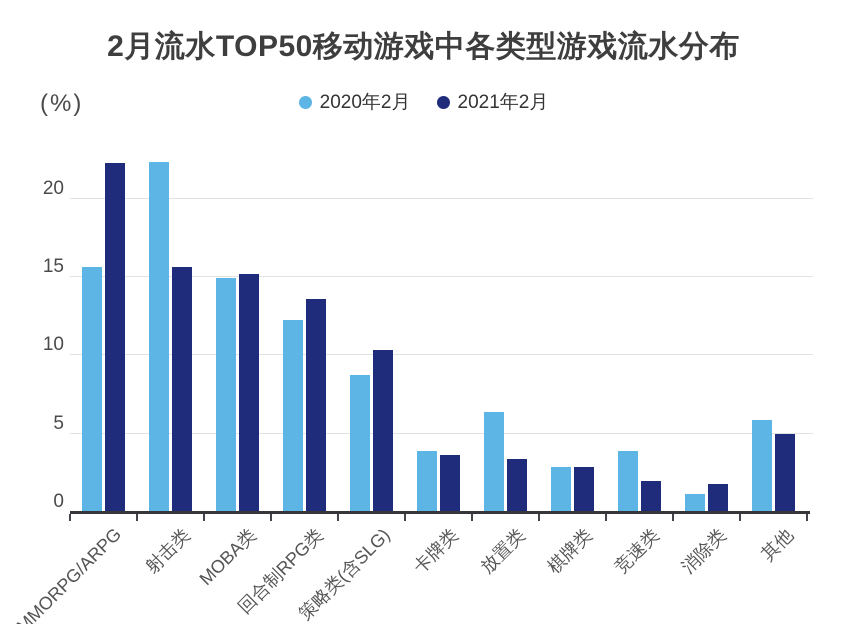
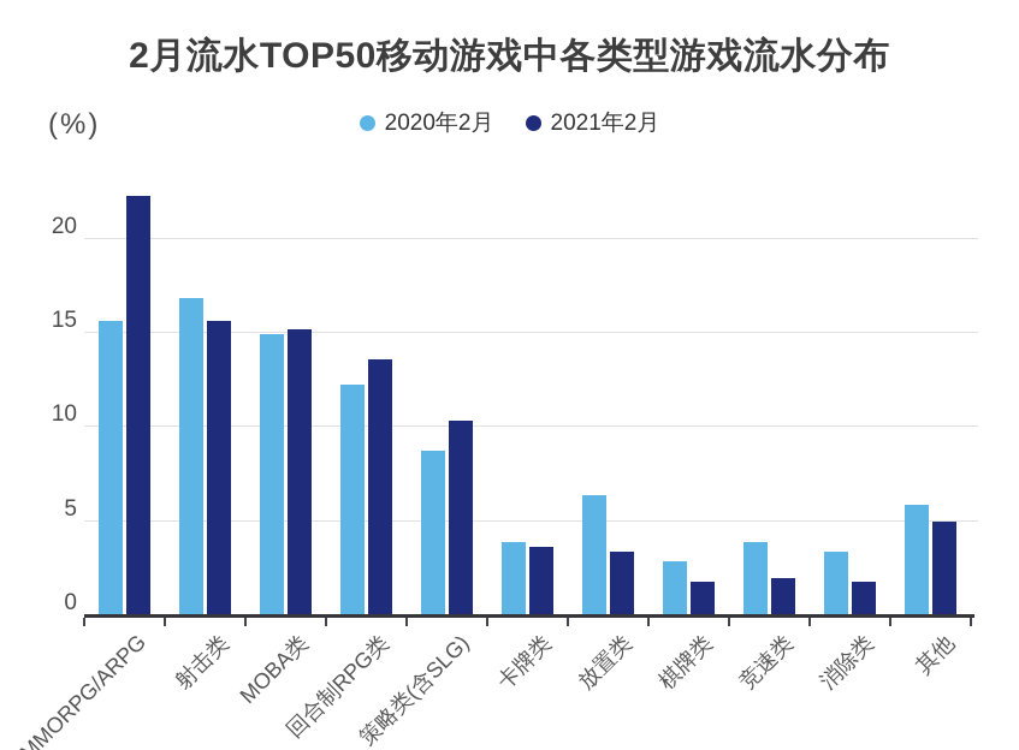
2020年2月/射击类: 22.3 -> 16.8
2021年2月/棋牌类: 2.8 -> 1.7
2020年2月/消除类: 1.1 -> 3.3
